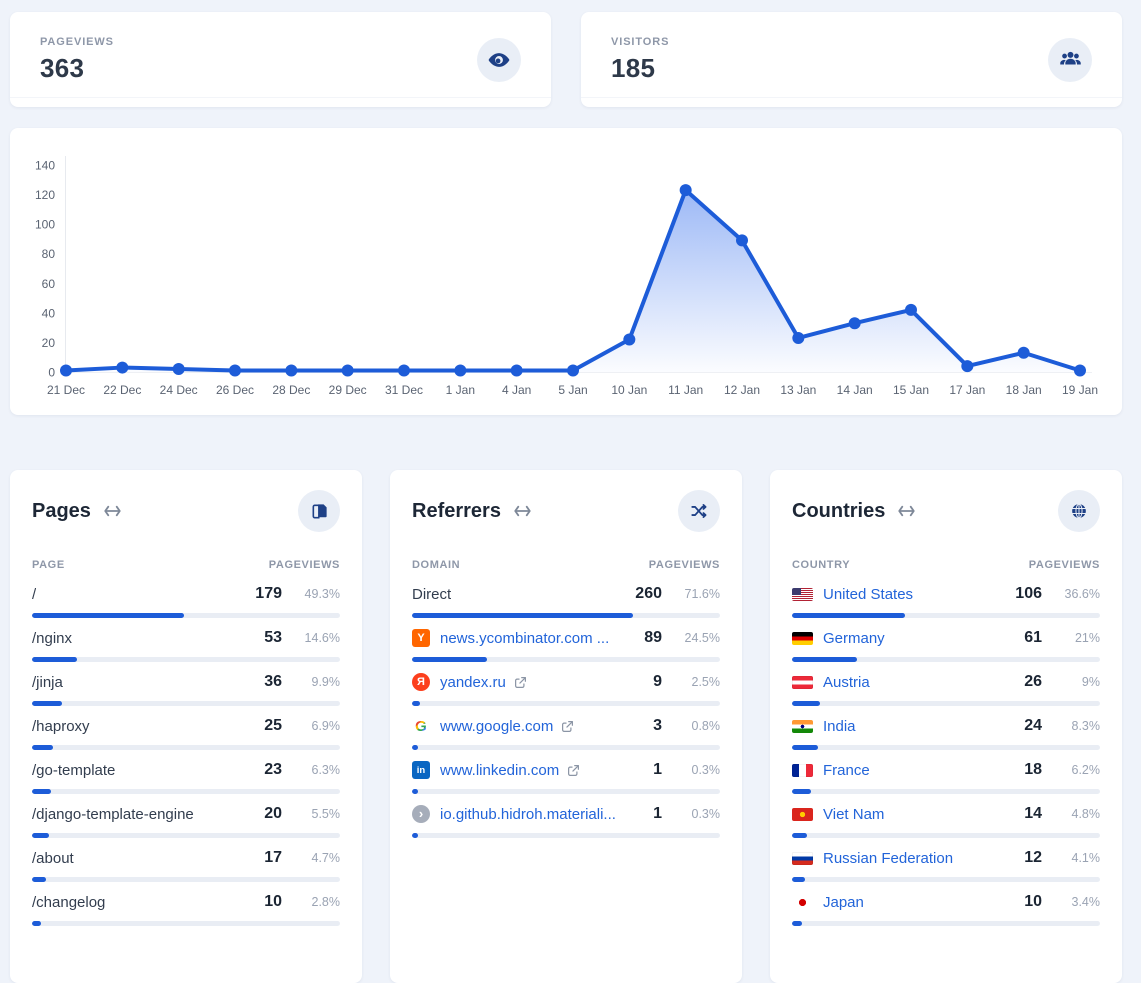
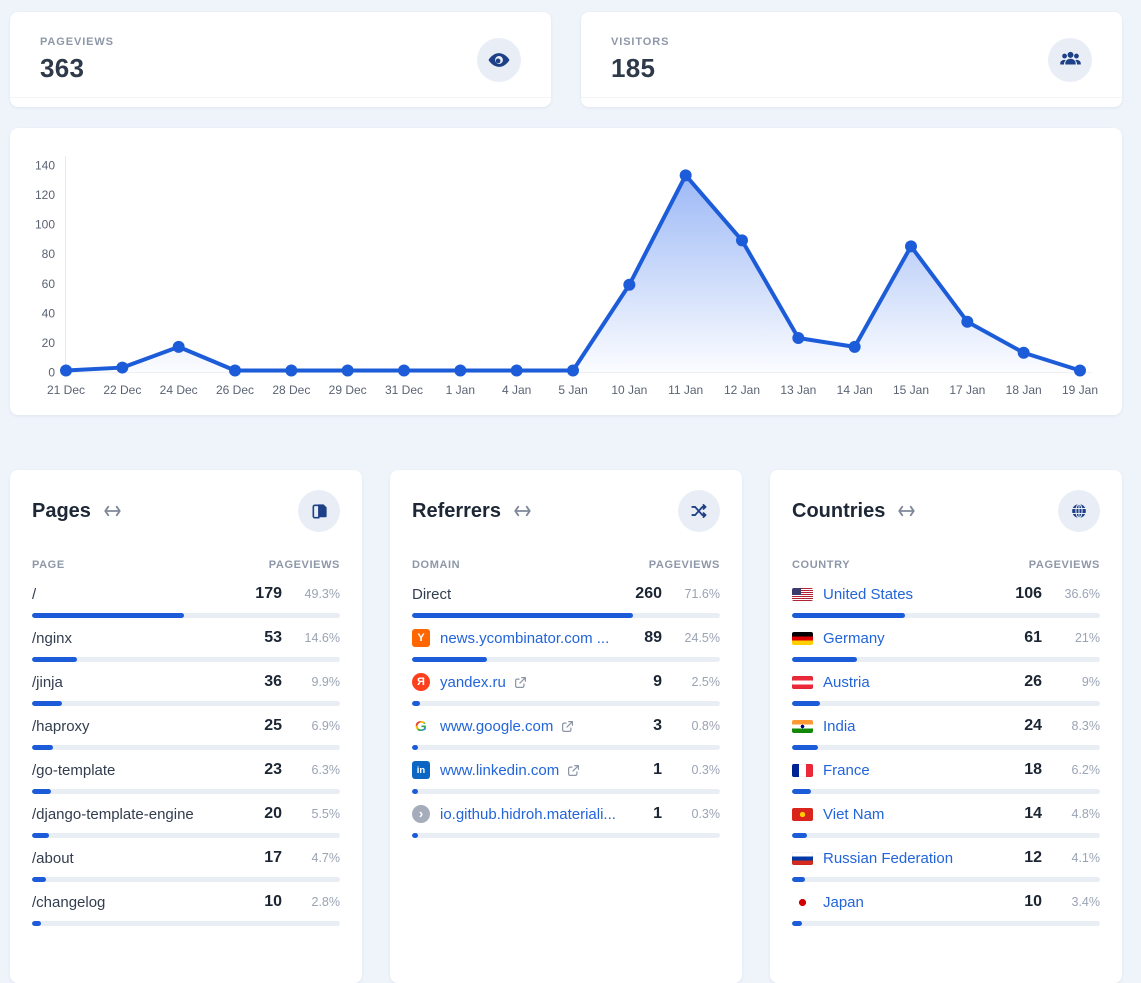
24 Dec: 2 -> 17
10 Jan: 22 -> 59
11 Jan: 123 -> 133
14 Jan: 33 -> 17
15 Jan: 42 -> 85
17 Jan: 4 -> 34
